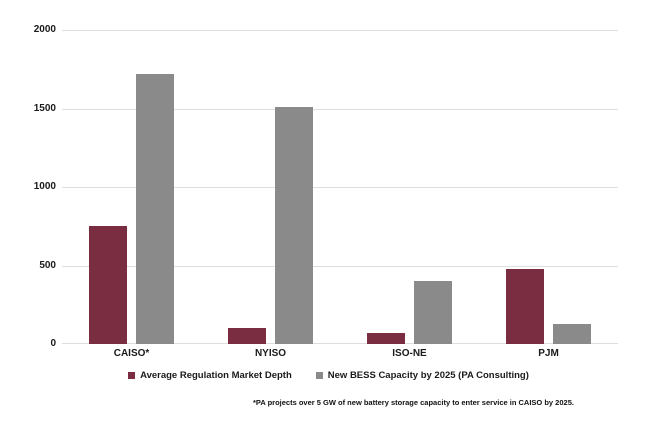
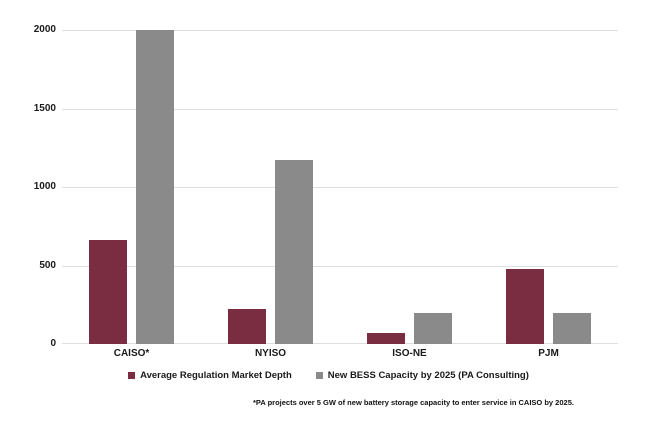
Average Regulation Market Depth/CAISO*: 750 -> 660
New BESS Capacity by 2025 (PA Consulting)/CAISO*: 1720 -> 2000
Average Regulation Market Depth/NYISO: 100 -> 220
New BESS Capacity by 2025 (PA Consulting)/NYISO: 1510 -> 1170
New BESS Capacity by 2025 (PA Consulting)/ISO-NE: 400 -> 200
New BESS Capacity by 2025 (PA Consulting)/PJM: 130 -> 200
